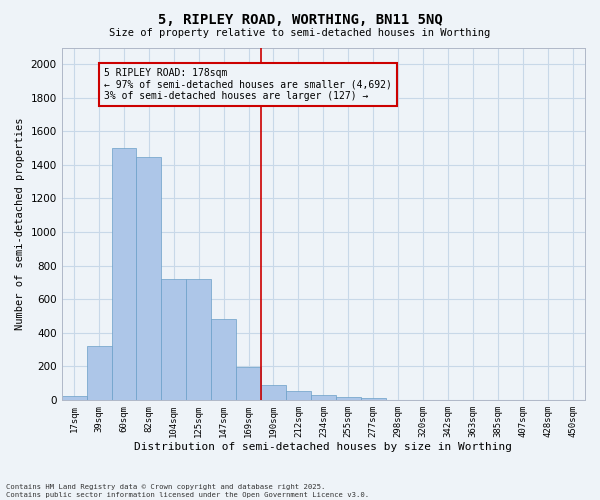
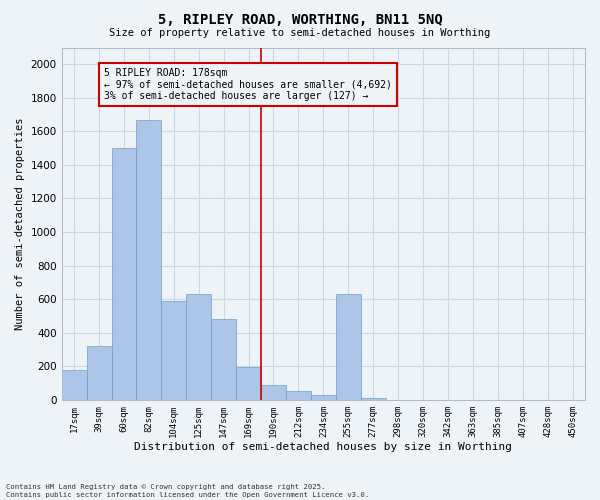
17sqm: 20 -> 180
82sqm: 1450 -> 1670
104sqm: 720 -> 590
125sqm: 720 -> 630
255sqm: 20 -> 630
